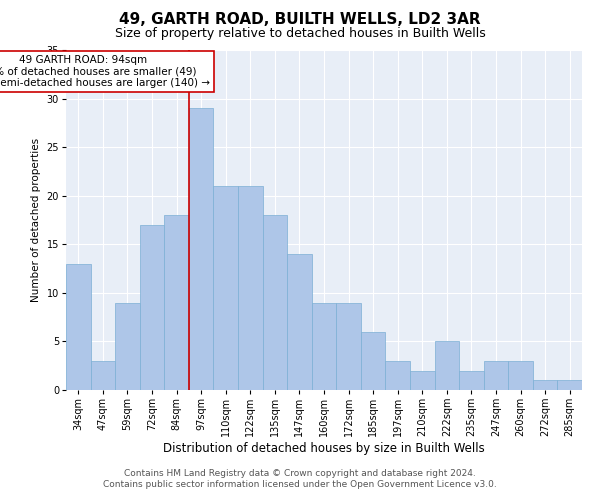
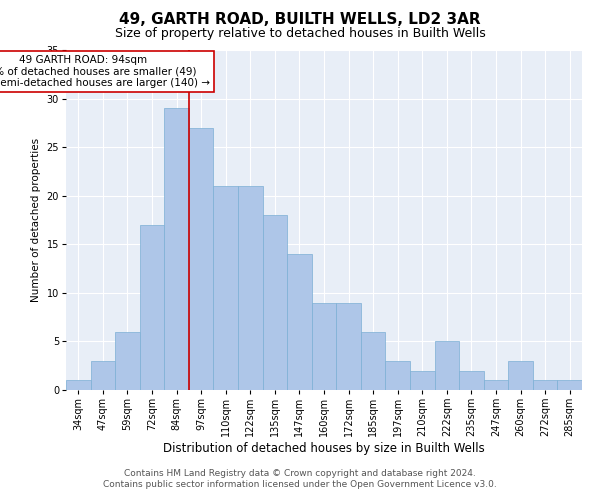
34sqm: 13 -> 1
59sqm: 9 -> 6
84sqm: 18 -> 29
97sqm: 29 -> 27
247sqm: 3 -> 1
